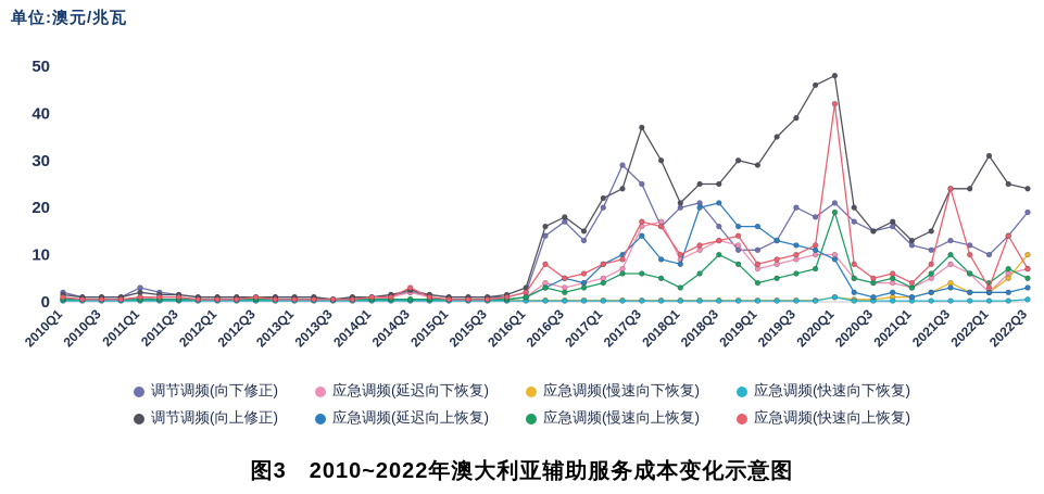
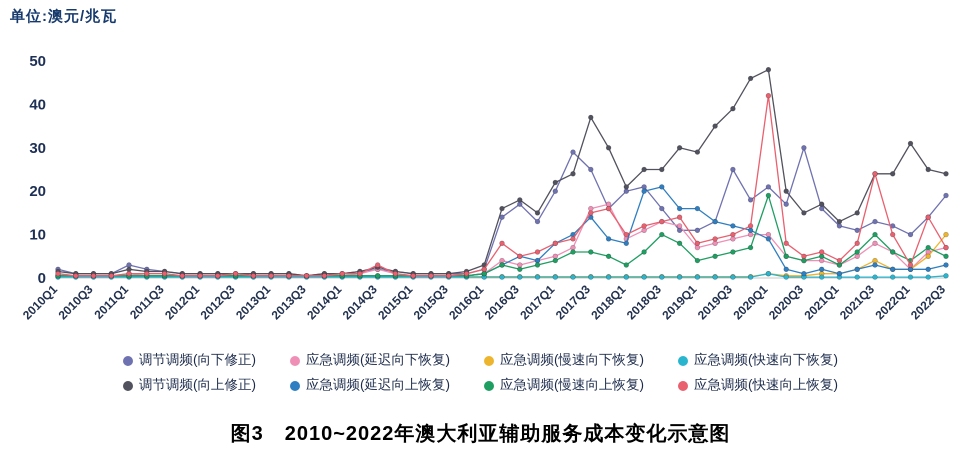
应急调频(快速向上恢复)/2017Q3: 17 -> 15
调节调频(向下修正)/2019Q3: 20 -> 25
调节调频(向下修正)/2020Q3: 15 -> 30
